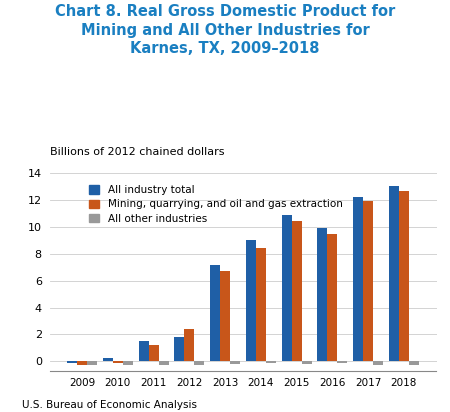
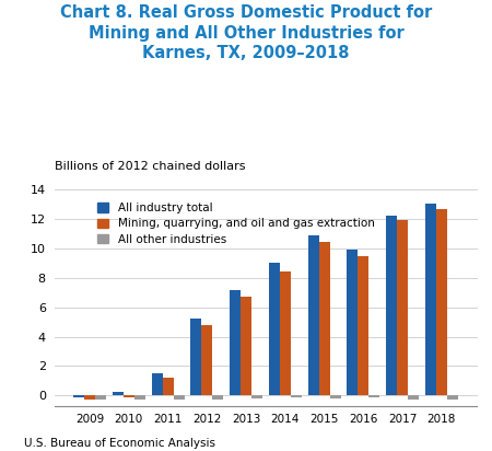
All industry total/2012: 1.8 -> 5.2
Mining, quarrying, and oil and gas extraction/2012: 2.4 -> 4.8
